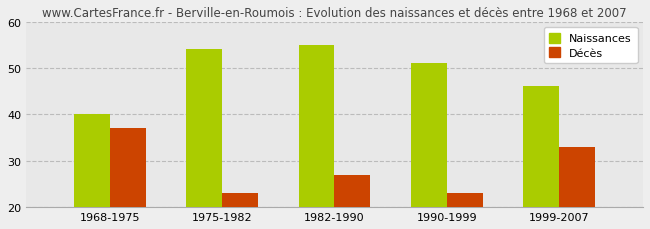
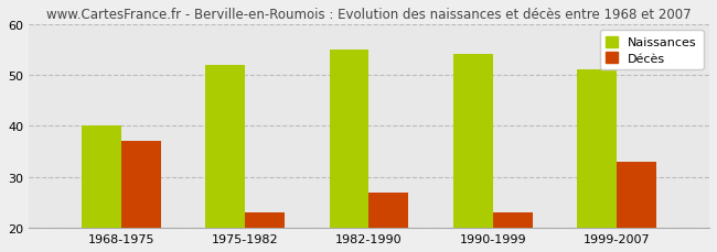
Naissances/1975-1982: 54 -> 52
Naissances/1990-1999: 51 -> 54
Naissances/1999-2007: 46 -> 51
